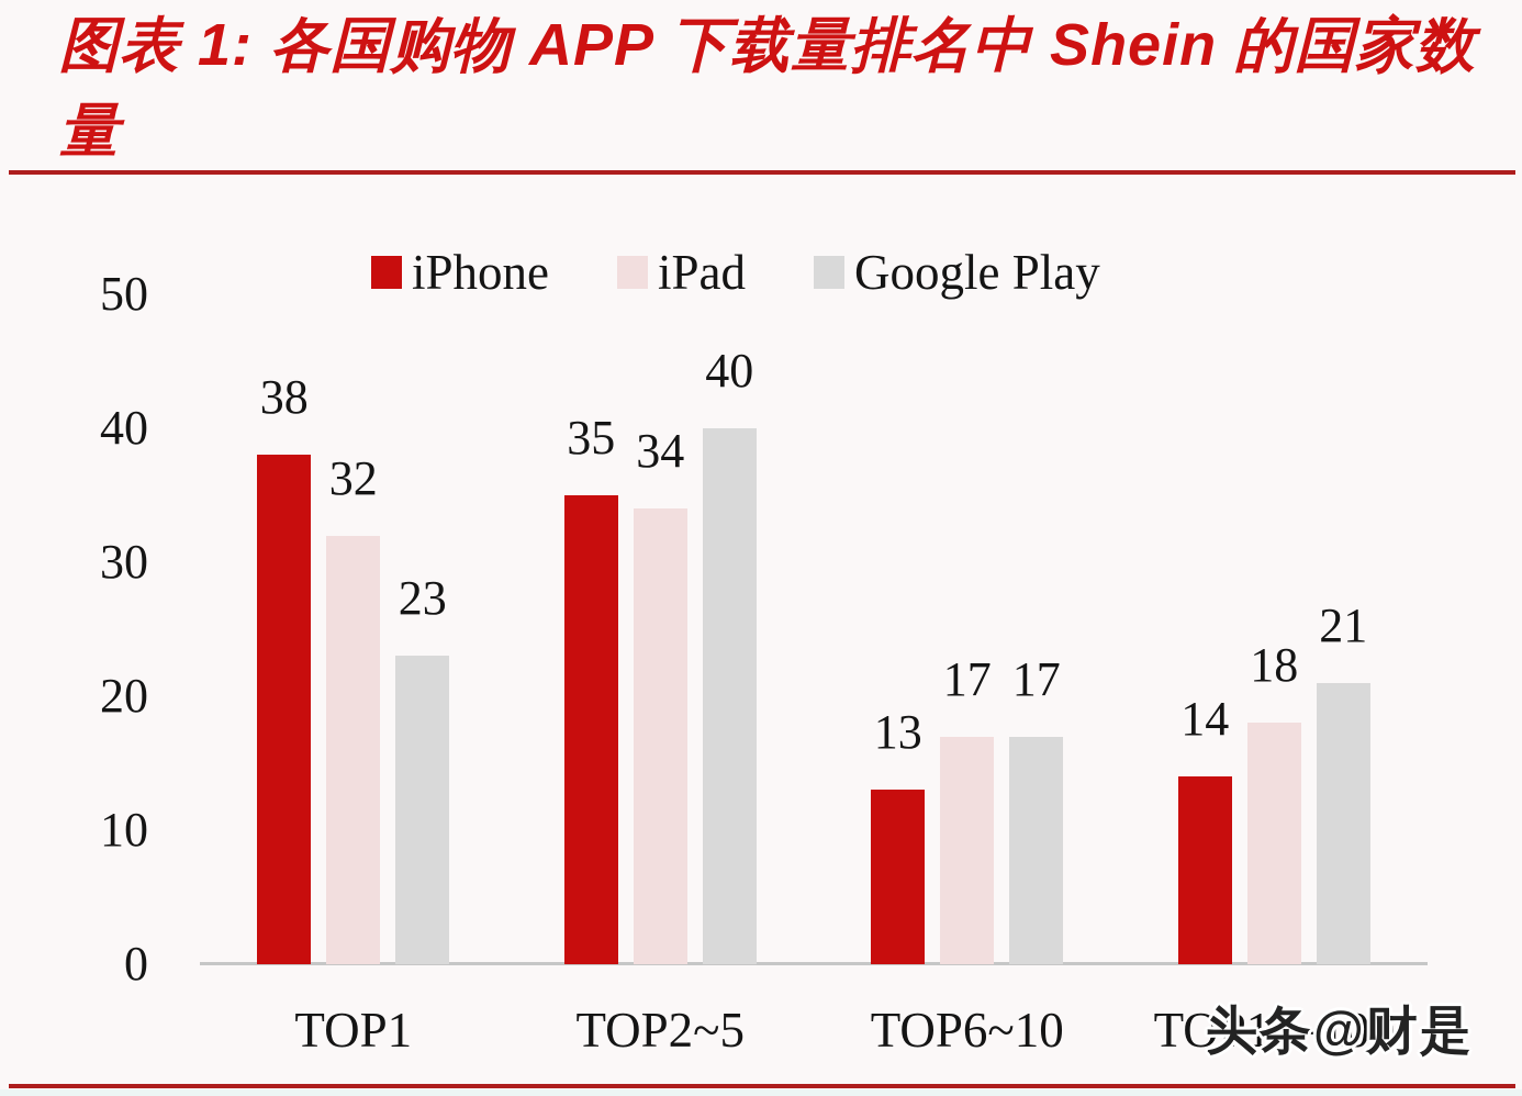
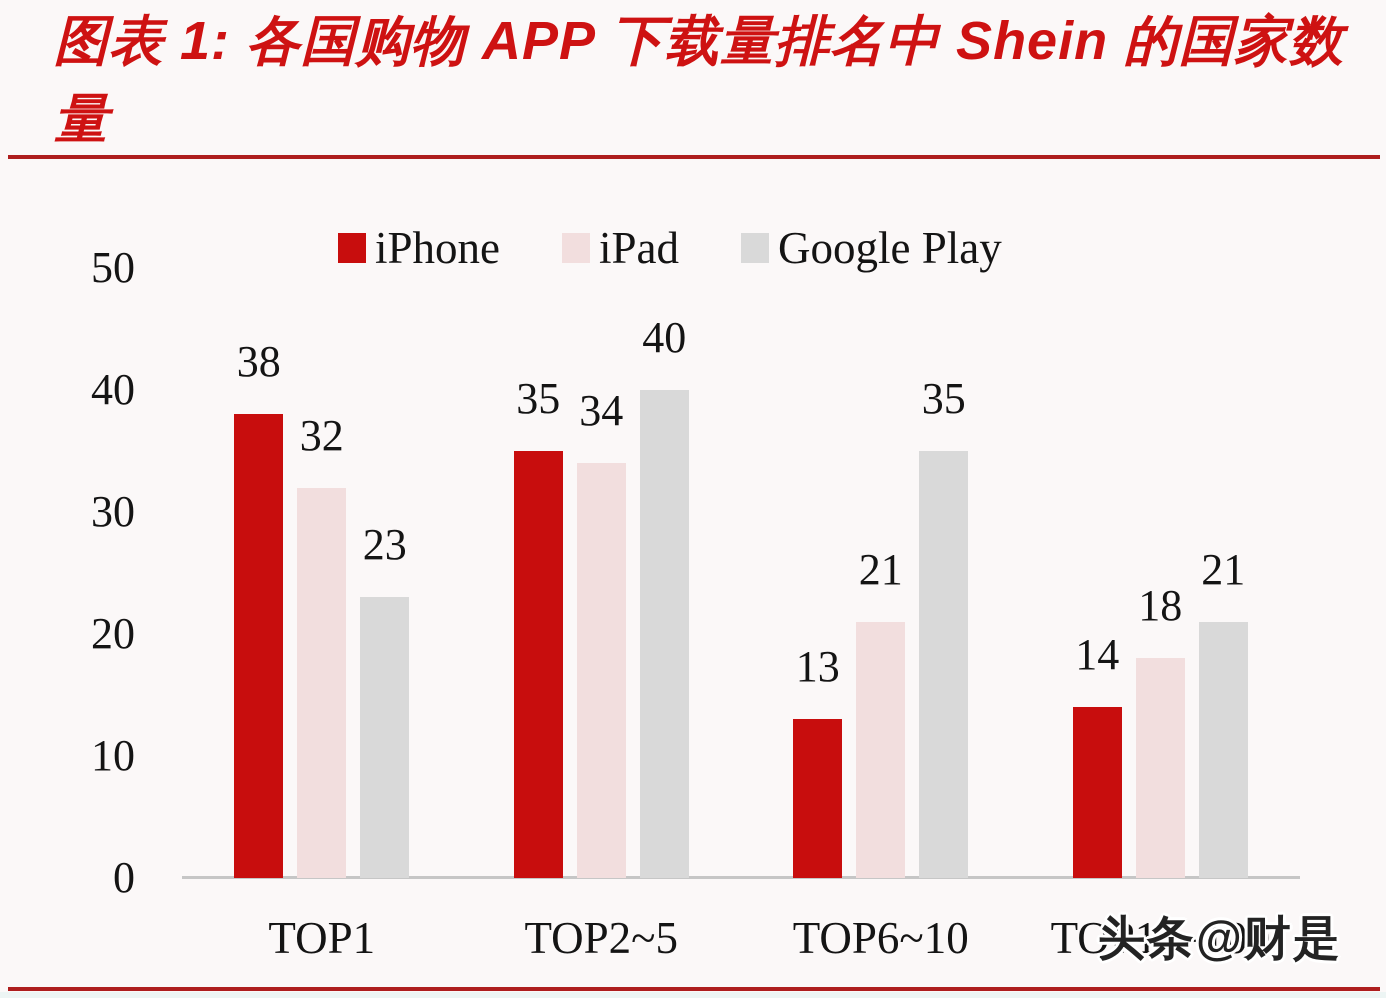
iPad/TOP6~10: 17 -> 21
Google Play/TOP6~10: 17 -> 35
